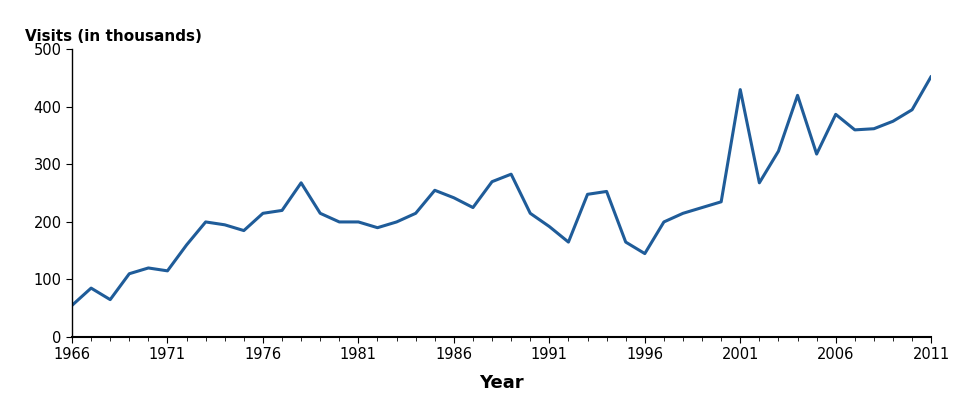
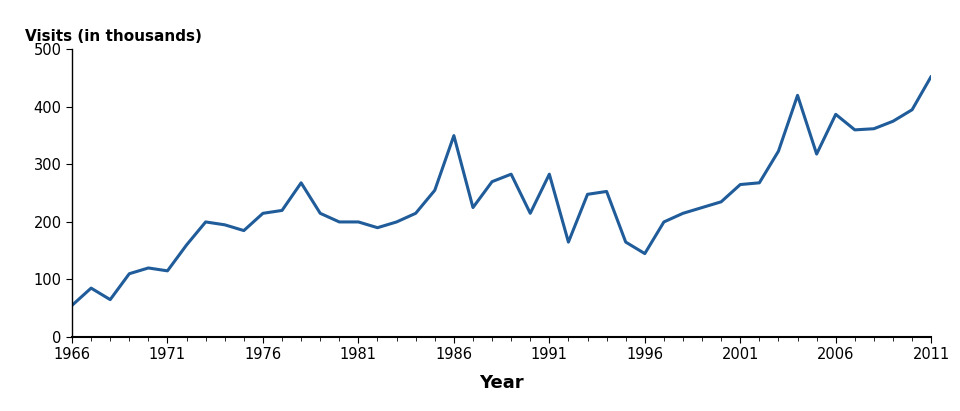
1986: 242 -> 350
1991: 192 -> 283
2001: 430 -> 265
